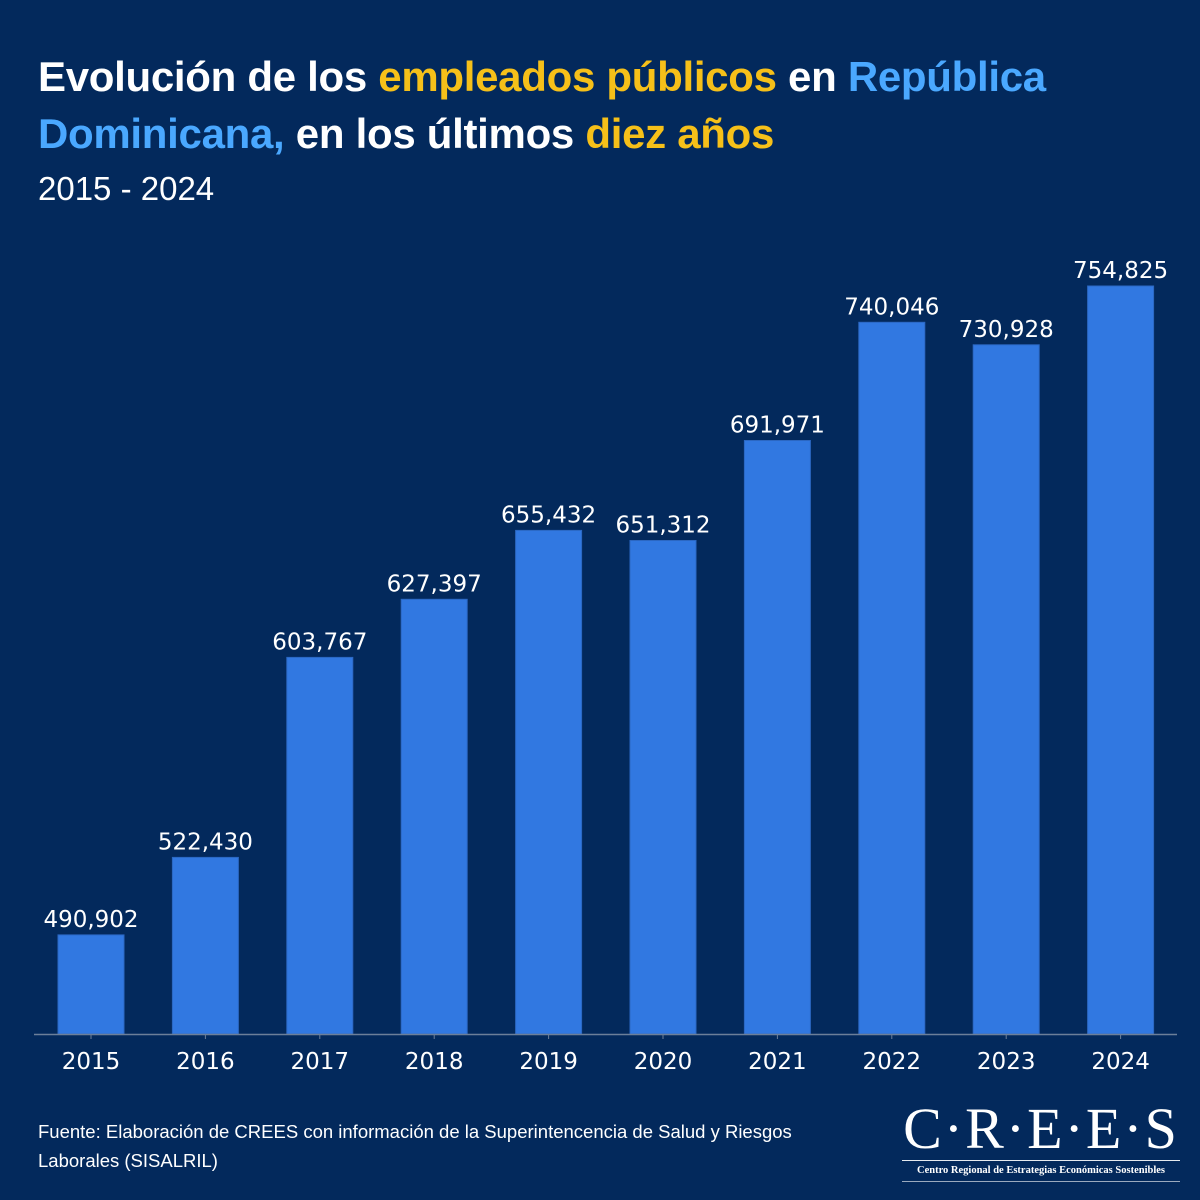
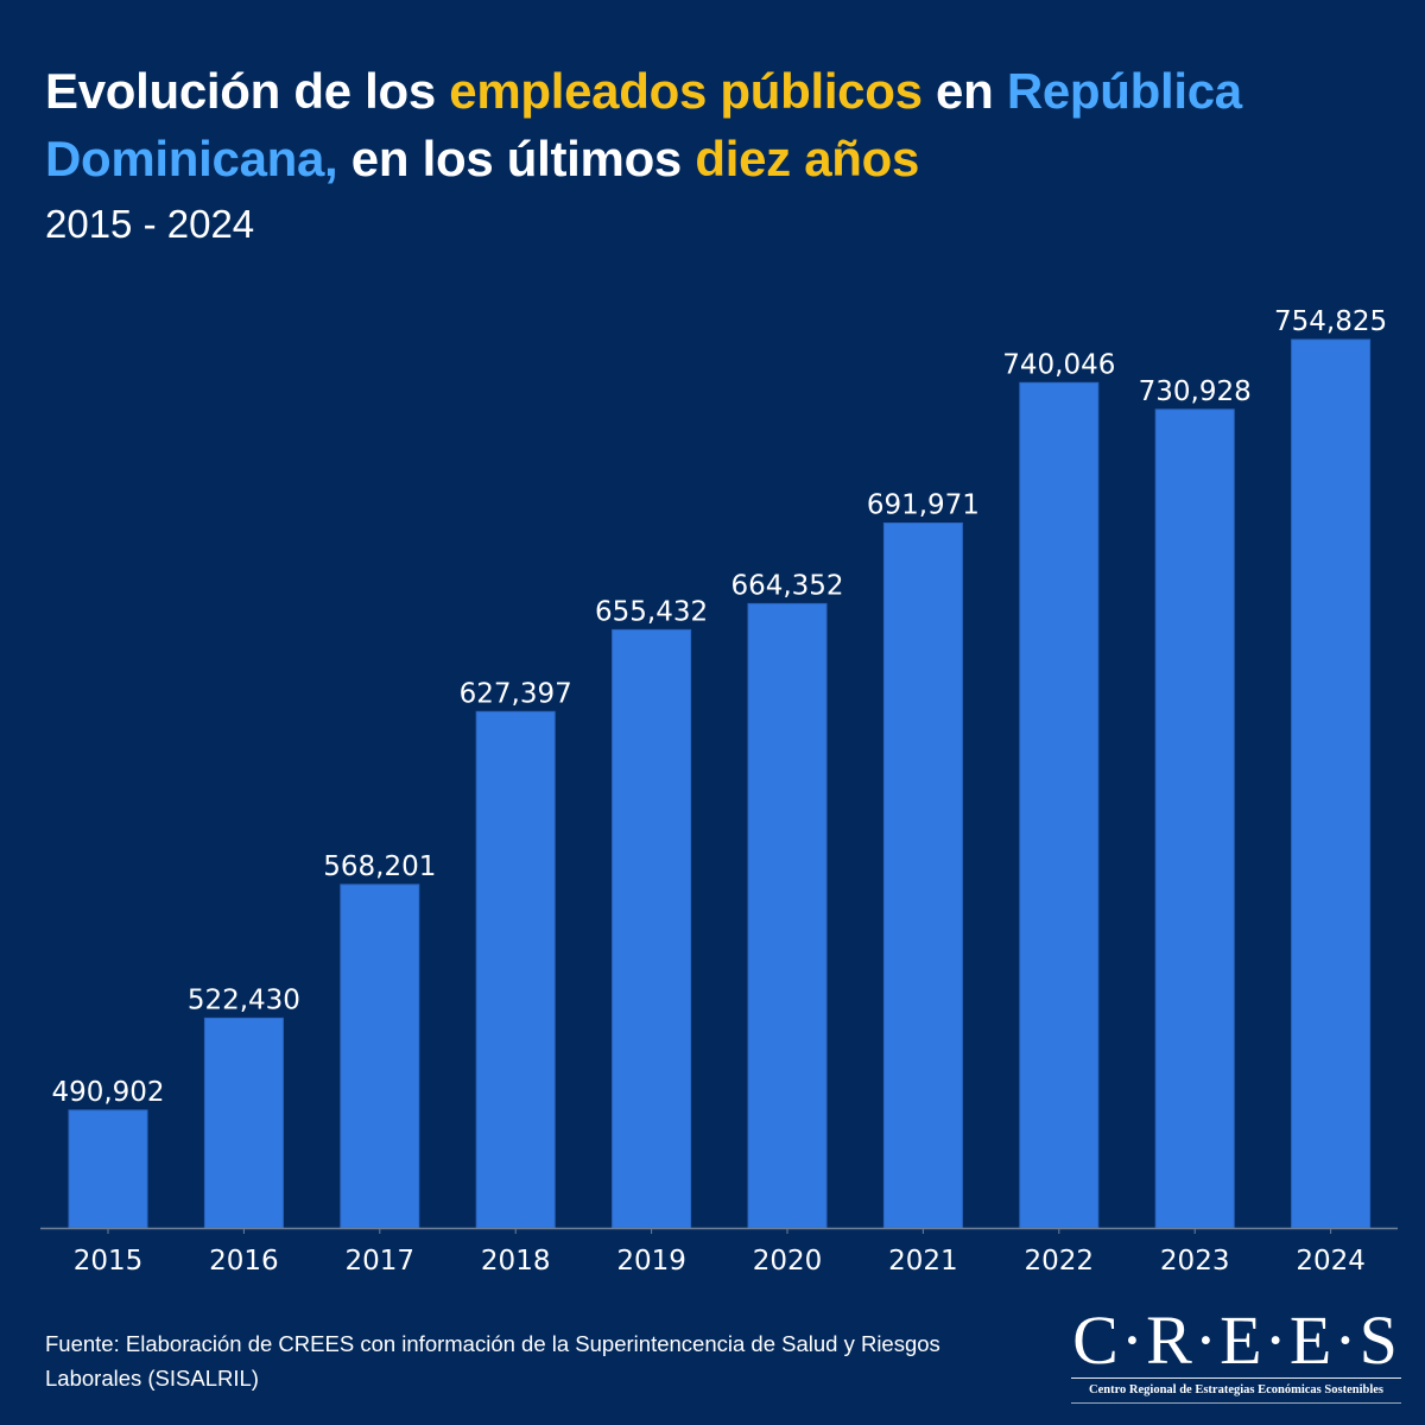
2017: 603,767 -> 568,201
2020: 651,312 -> 664,352
